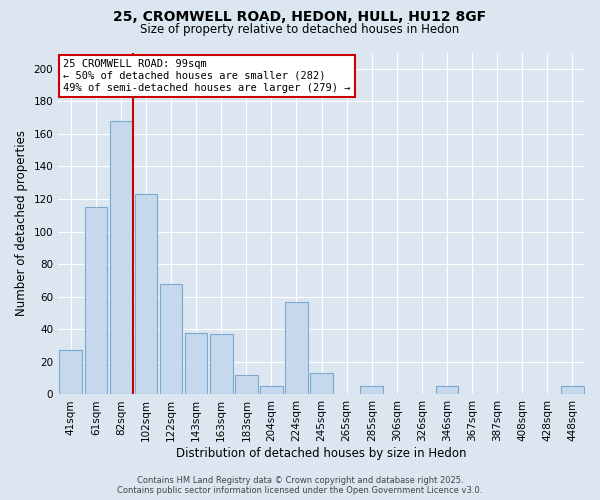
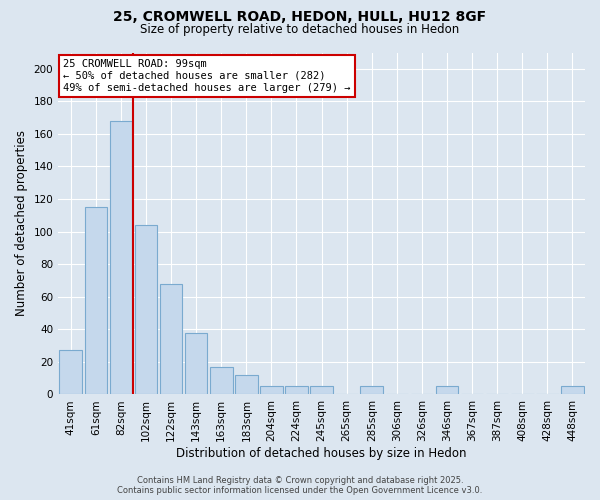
102sqm: 123 -> 104
163sqm: 37 -> 17
224sqm: 57 -> 5
245sqm: 13 -> 5
